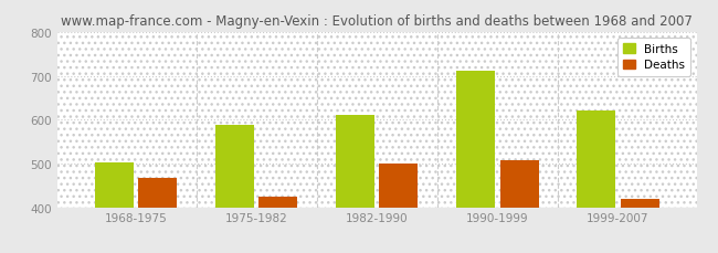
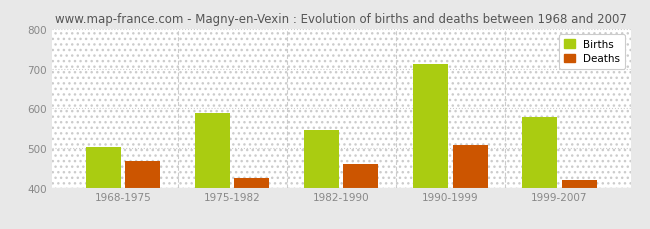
Births/1982-1990: 610 -> 544
Deaths/1982-1990: 500 -> 460
Births/1999-2007: 620 -> 578
